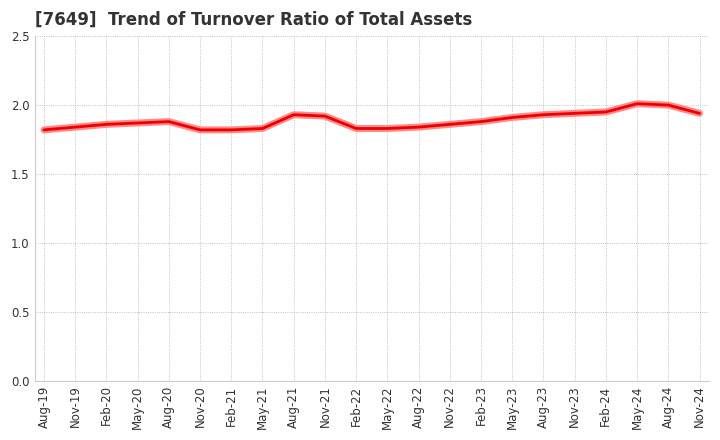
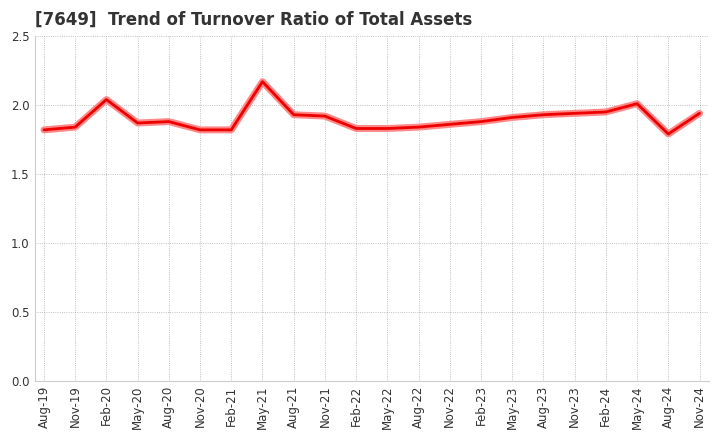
Feb-20: 1.86 -> 2.04
May-21: 1.83 -> 2.17
Aug-24: 2.00 -> 1.79
